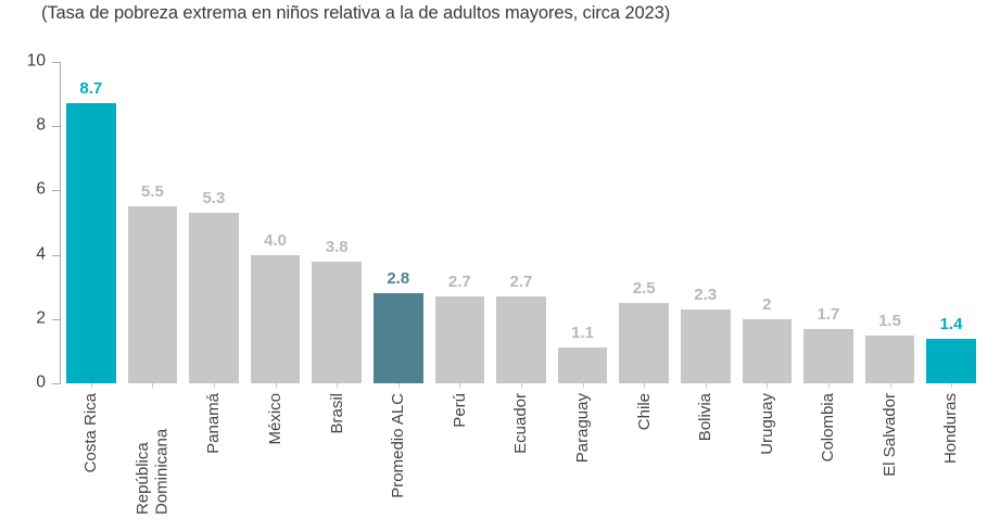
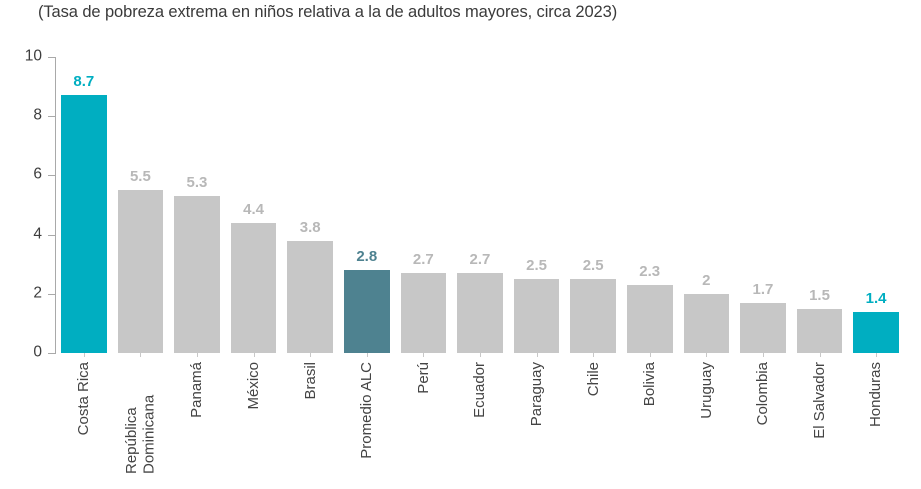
México: 4.0 -> 4.4
Paraguay: 1.1 -> 2.5
